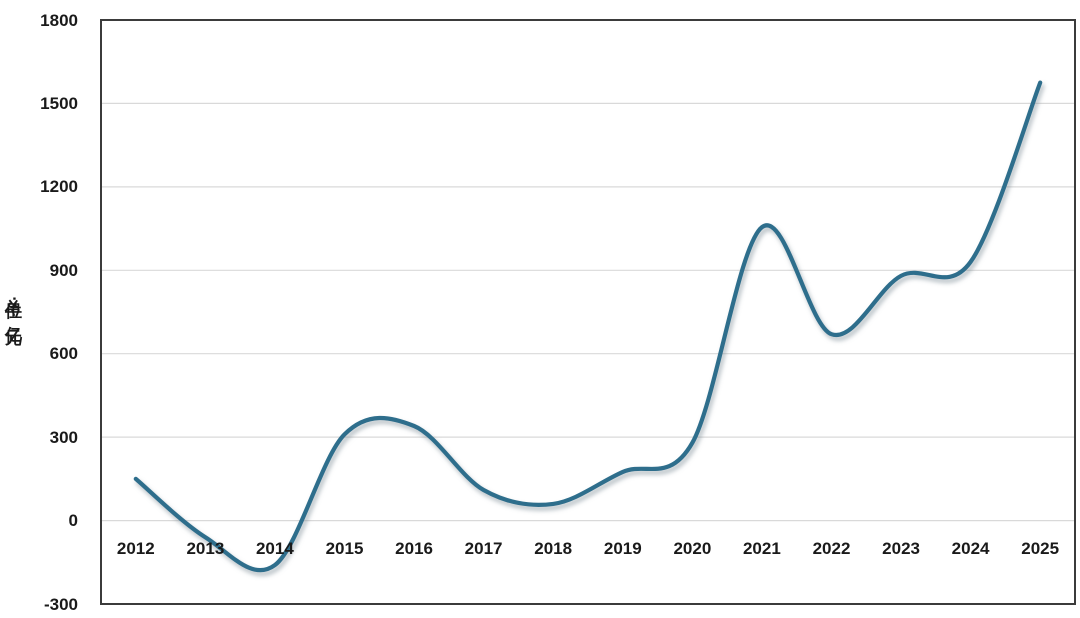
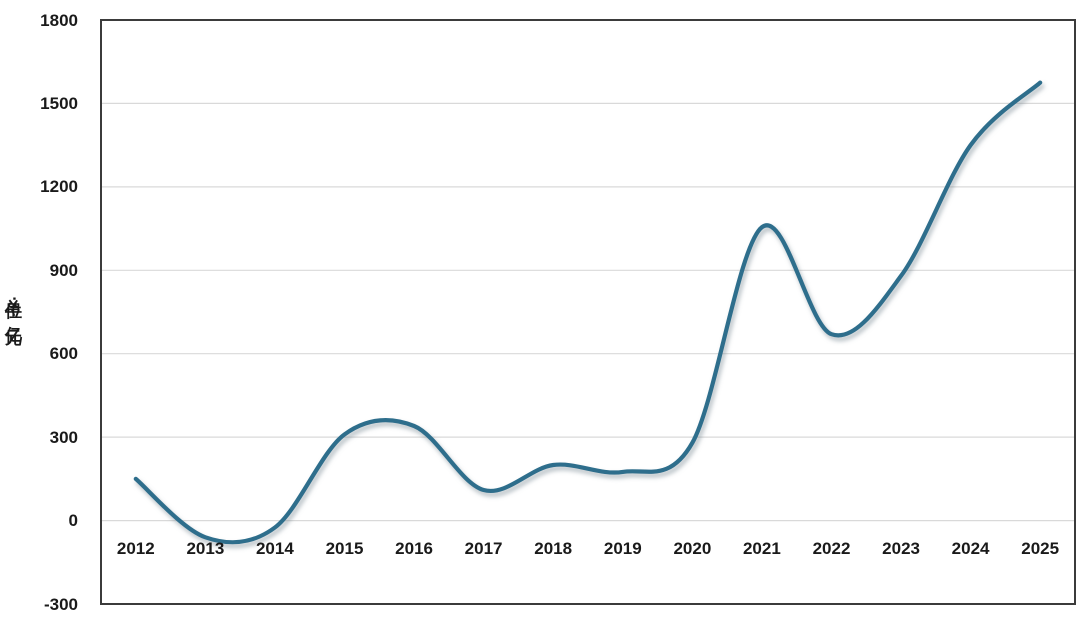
2014: -160 -> -20
2018: 60 -> 200
2024: 930 -> 1350
